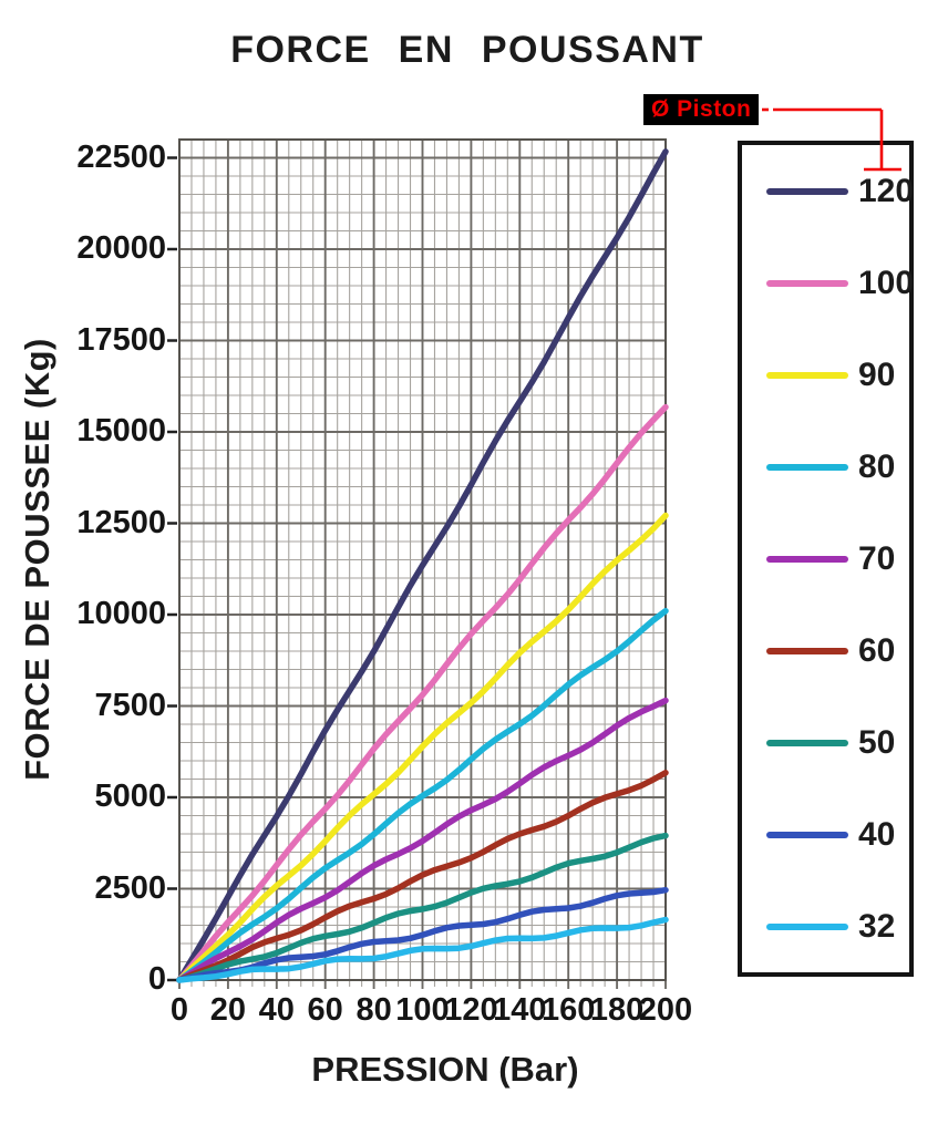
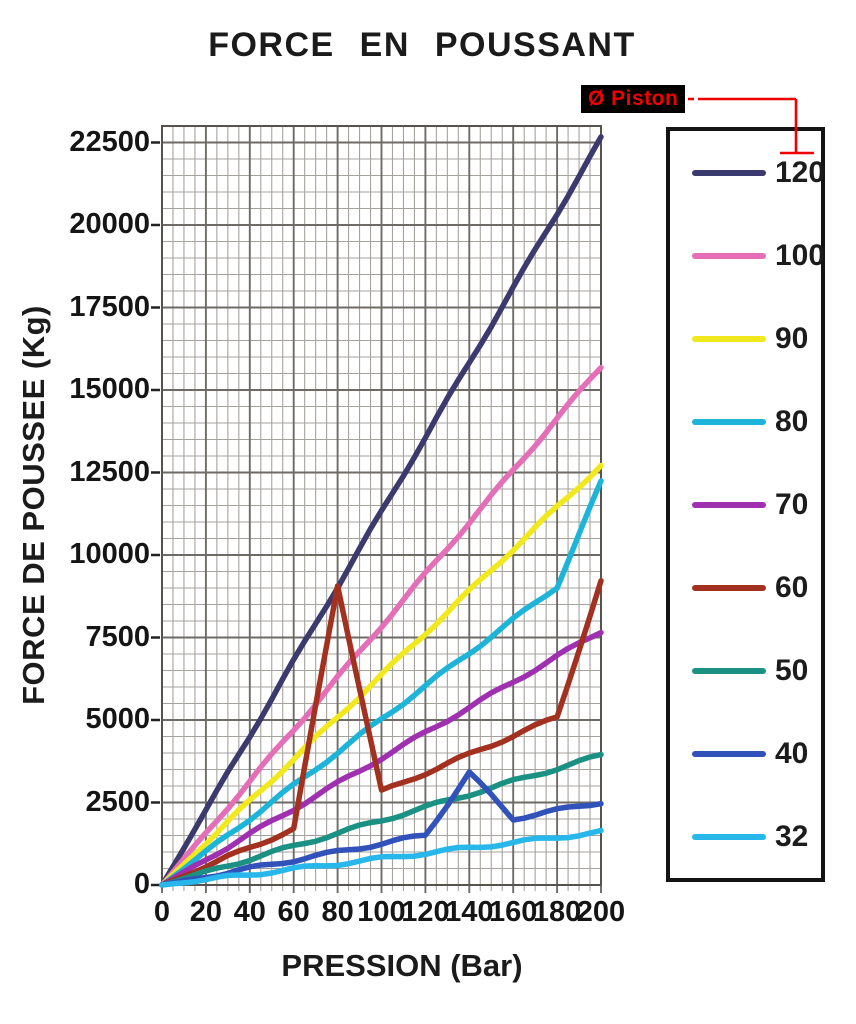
60/80: 2300 -> 9100
40/140: 1800 -> 3400
80/200: 10100 -> 12200
60/200: 5700 -> 9200
